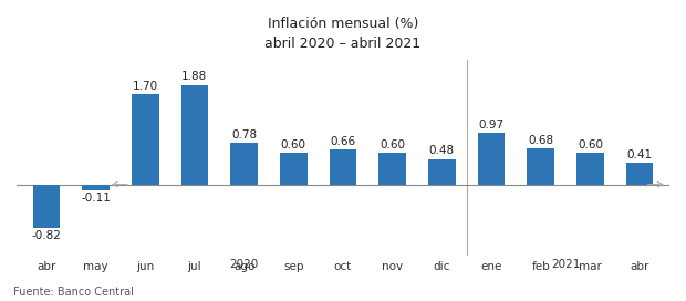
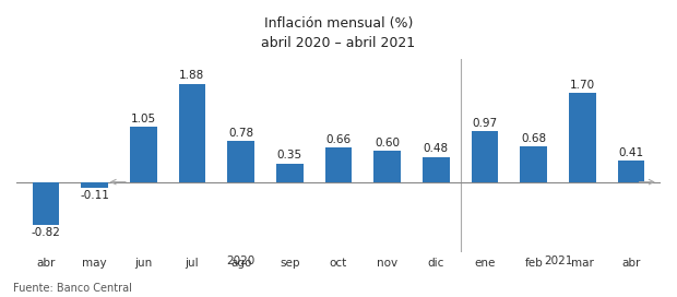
jun: 1.70 -> 1.05
sep: 0.60 -> 0.35
mar: 0.60 -> 1.70
